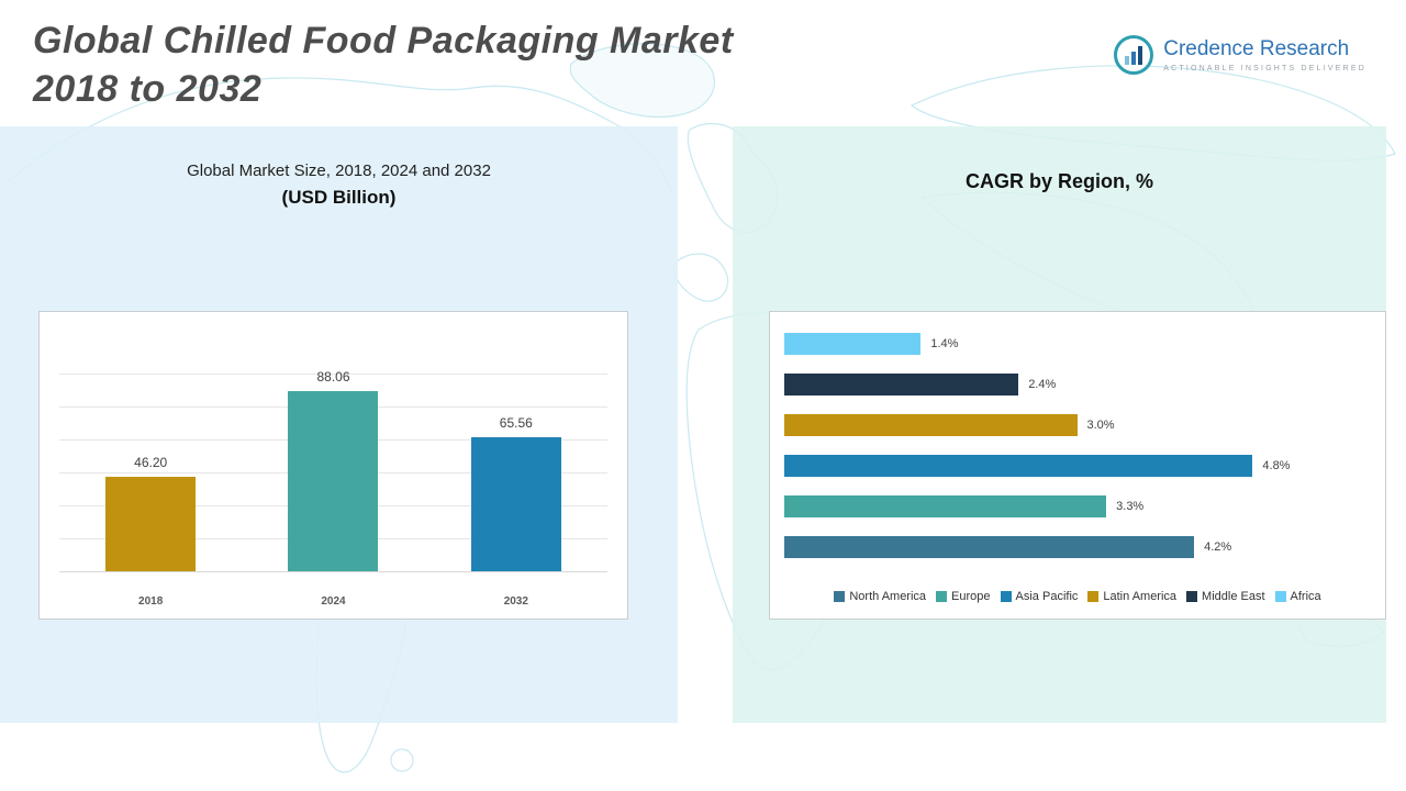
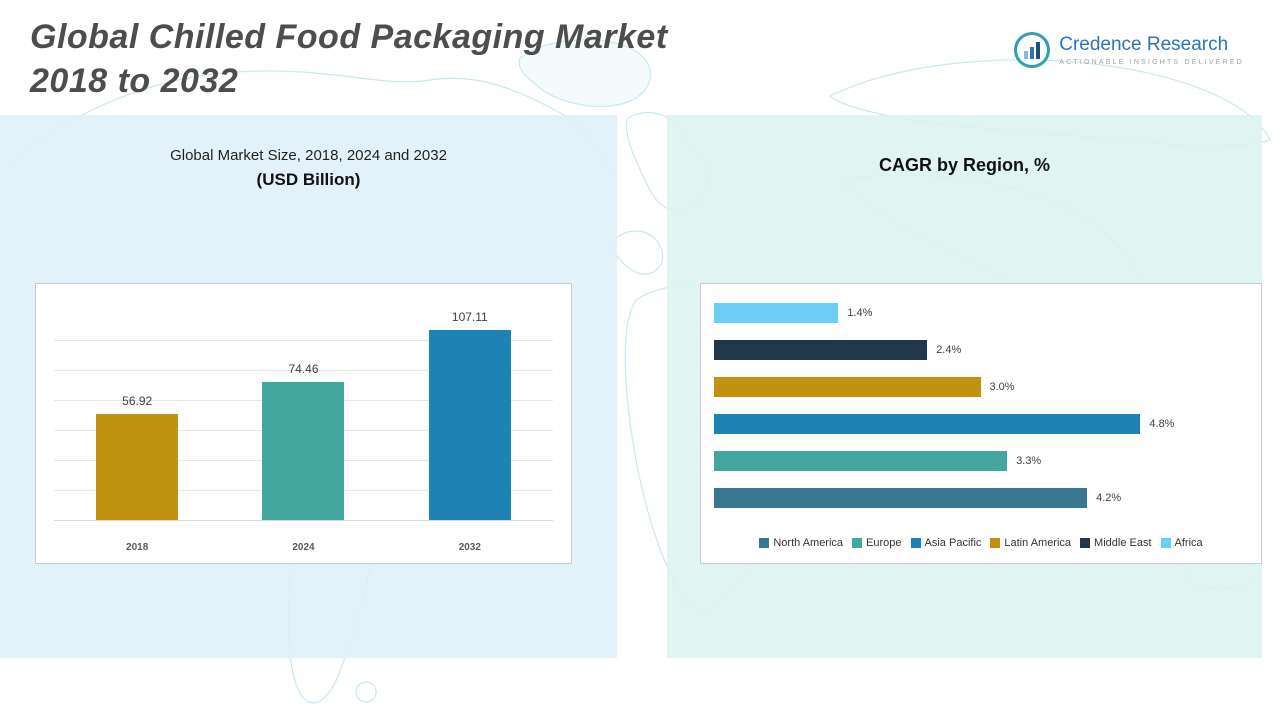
Global Market Size, 2018, 2024 and 2032/2018: 46.20 -> 56.92
Global Market Size, 2018, 2024 and 2032/2024: 88.06 -> 74.46
Global Market Size, 2018, 2024 and 2032/2032: 65.56 -> 107.11
